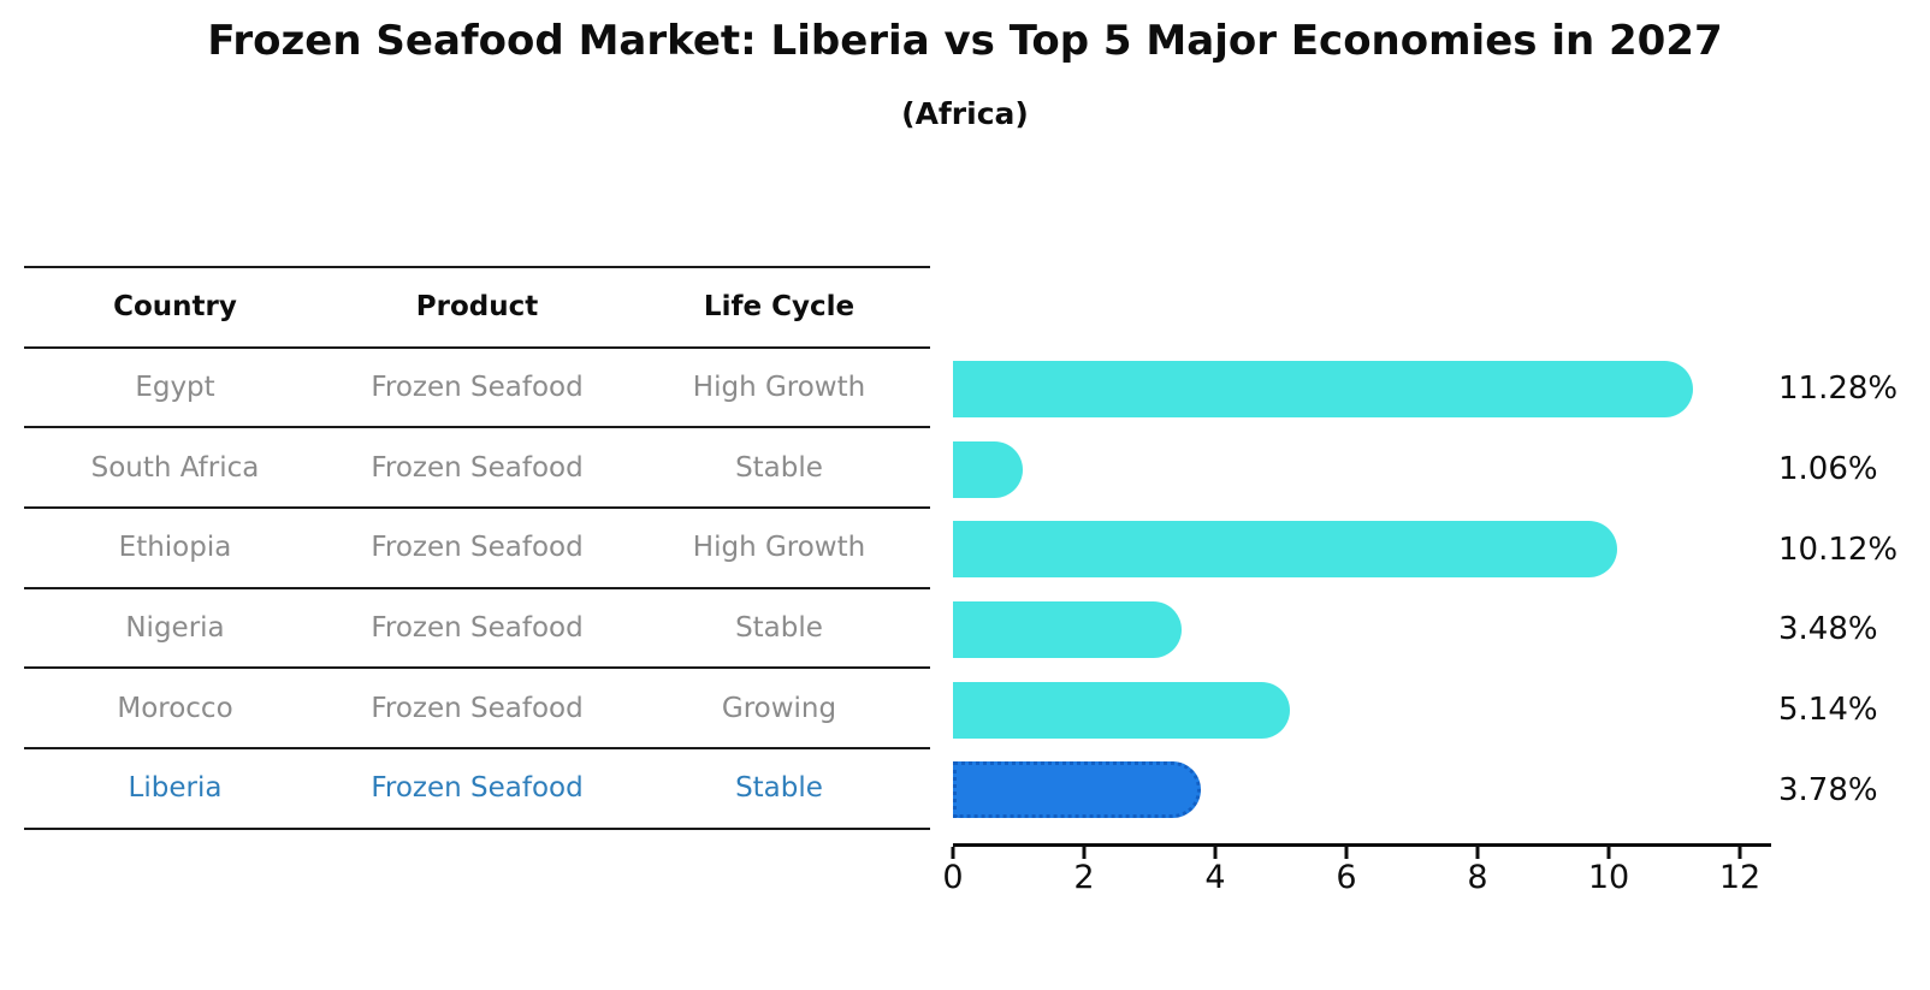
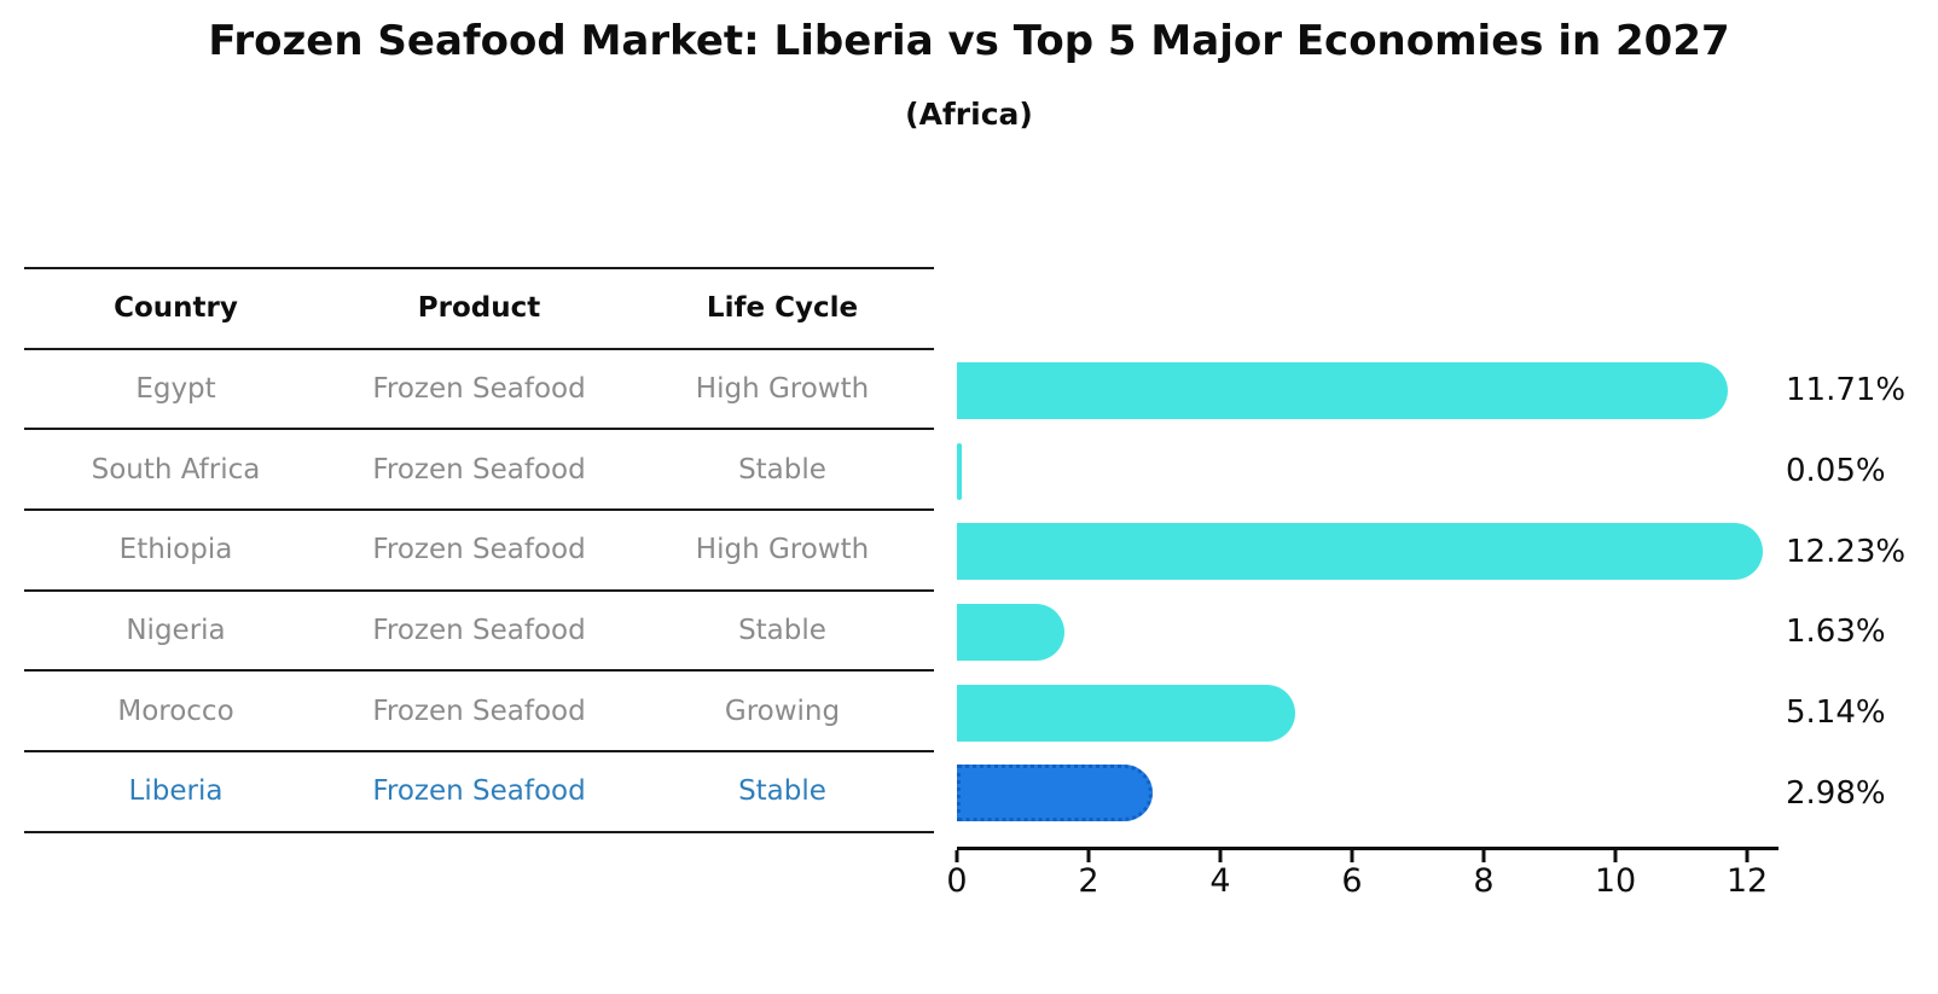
Egypt: 11.28% -> 11.71%
South Africa: 1.06% -> 0.05%
Ethiopia: 10.12% -> 12.23%
Nigeria: 3.48% -> 1.63%
Liberia: 3.78% -> 2.98%
